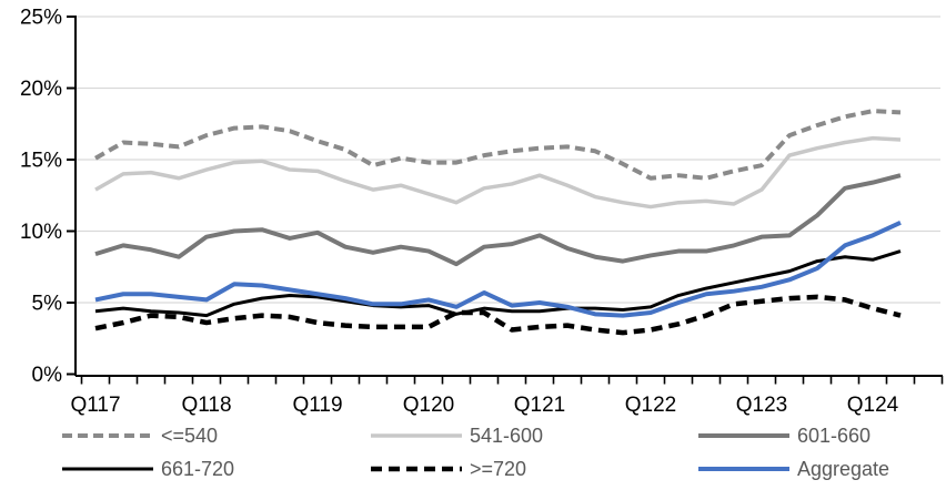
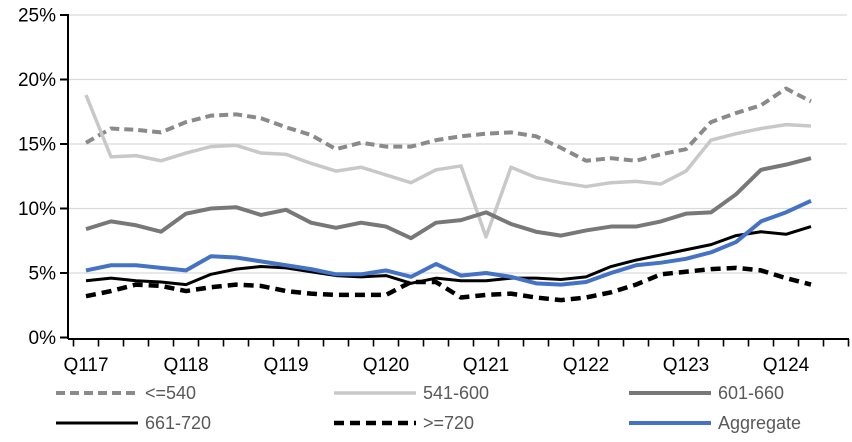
541-600/Q117: 12.9% -> 18.8%
541-600/Q121: 13.9% -> 7.8%
<=540/Q124: 18.4% -> 19.3%
